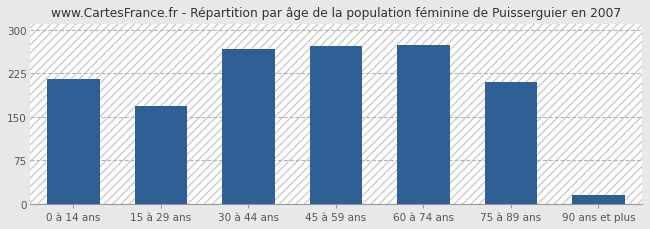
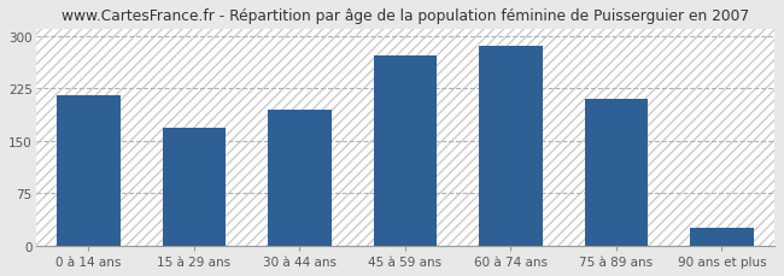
30 à 44 ans: 268 -> 194
60 à 74 ans: 275 -> 286
90 ans et plus: 15 -> 26
